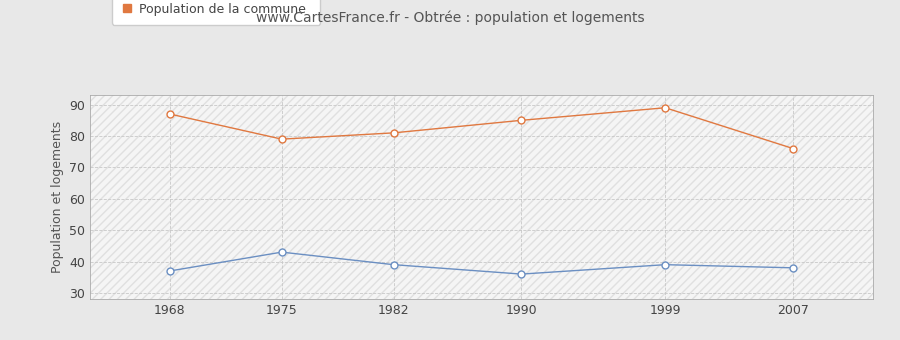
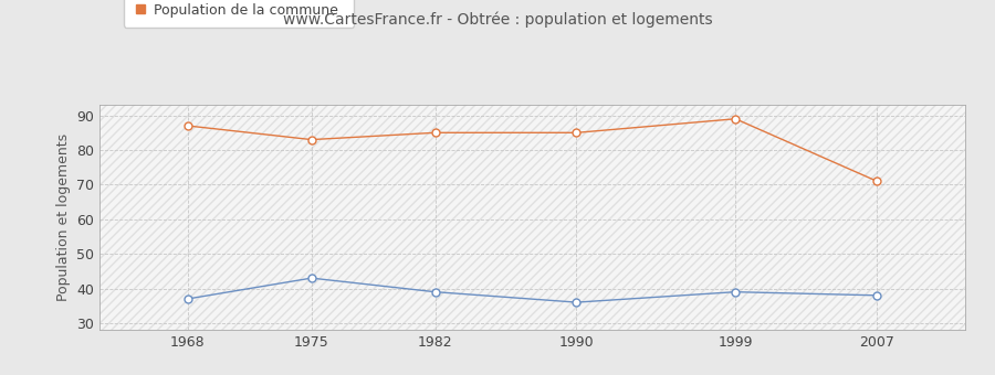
Population de la commune/1975: 79 -> 83
Population de la commune/1982: 81 -> 85
Population de la commune/2007: 76 -> 71
